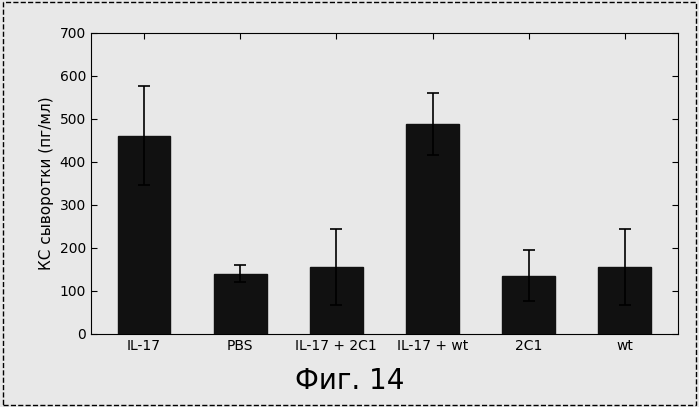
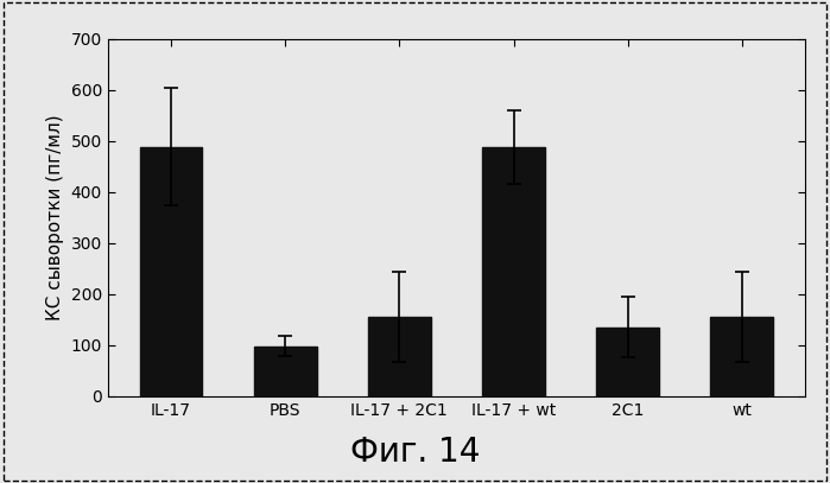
IL-17: 460 -> 488
PBS: 140 -> 98
